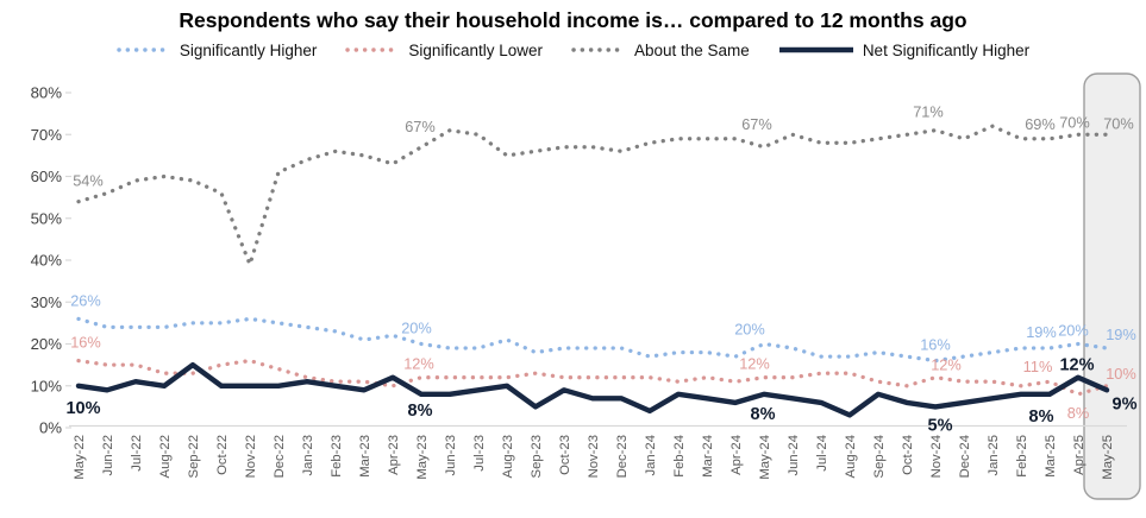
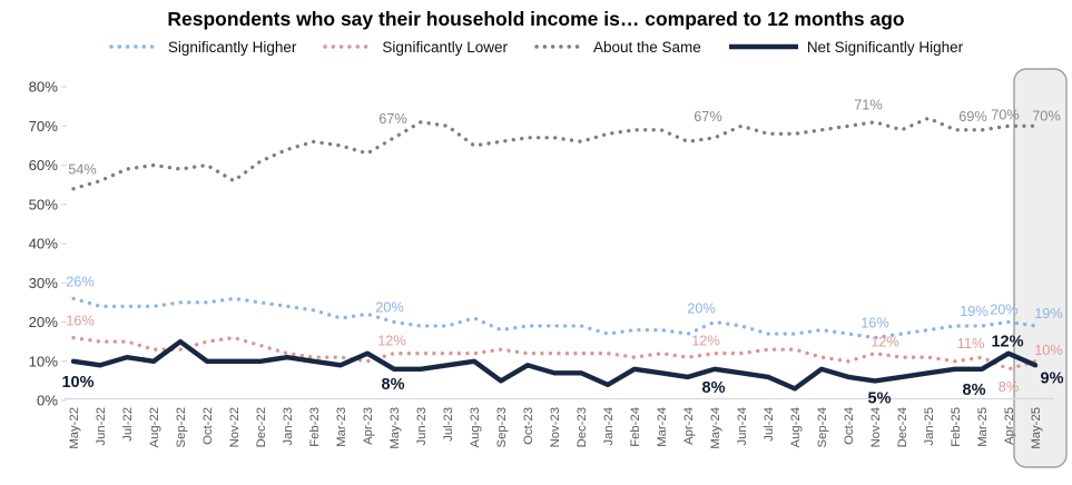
About the Same/Oct-22: 56% -> 60%
About the Same/Nov-22: 39% -> 56%
About the Same/Apr-24: 69% -> 66%
